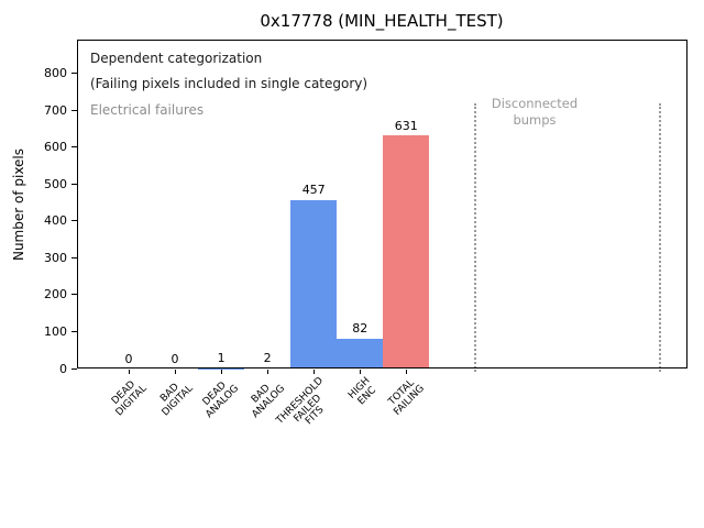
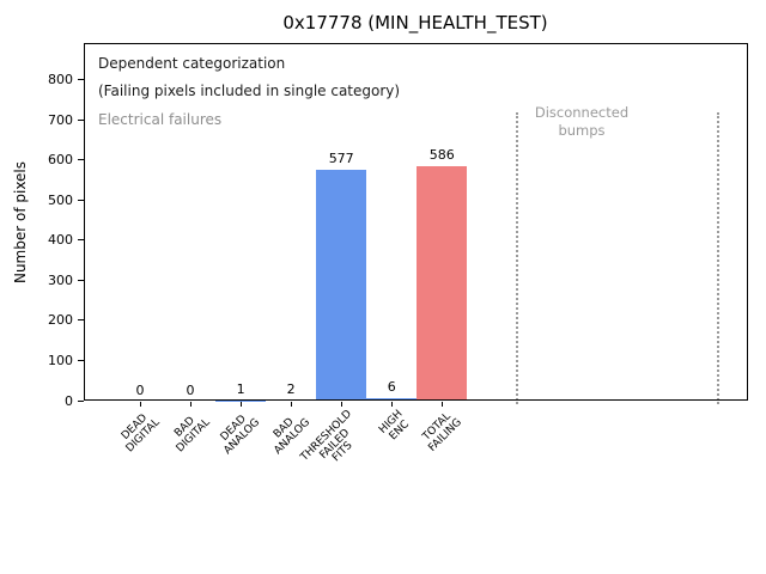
THRESHOLD FAILED FITS: 457 -> 577
HIGH ENC: 82 -> 6
TOTAL FAILING: 631 -> 586
